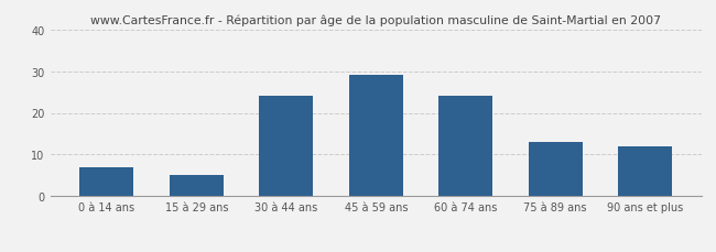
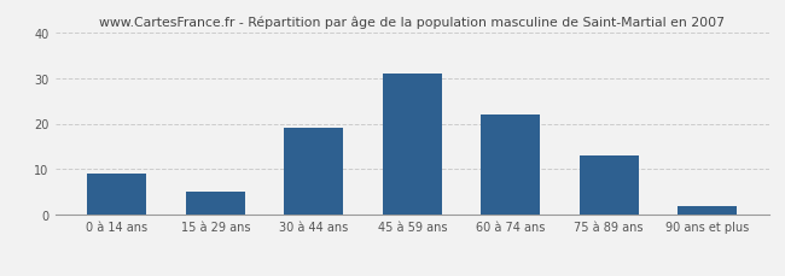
0 à 14 ans: 7 -> 9
30 à 44 ans: 24 -> 19
45 à 59 ans: 29 -> 31
60 à 74 ans: 24 -> 22
90 ans et plus: 12 -> 2
